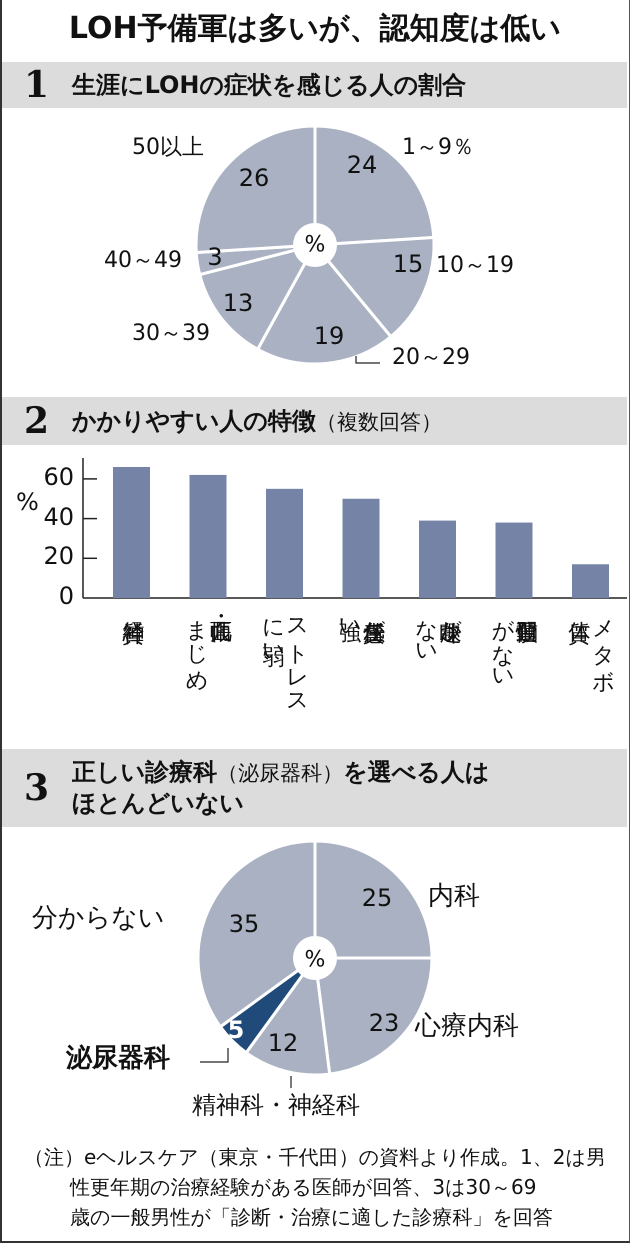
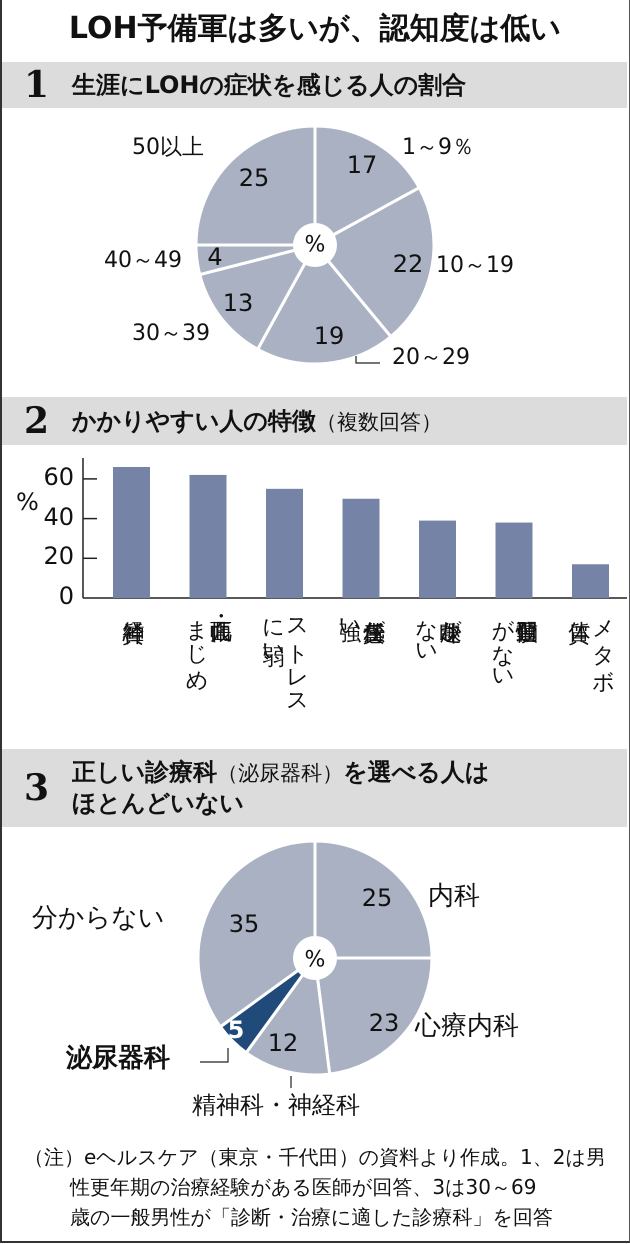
生涯にLOHの症状を感じる人の割合/1～9％: 24 -> 17
生涯にLOHの症状を感じる人の割合/10～19: 15 -> 22
生涯にLOHの症状を感じる人の割合/40～49: 3 -> 4
生涯にLOHの症状を感じる人の割合/50以上: 26 -> 25
